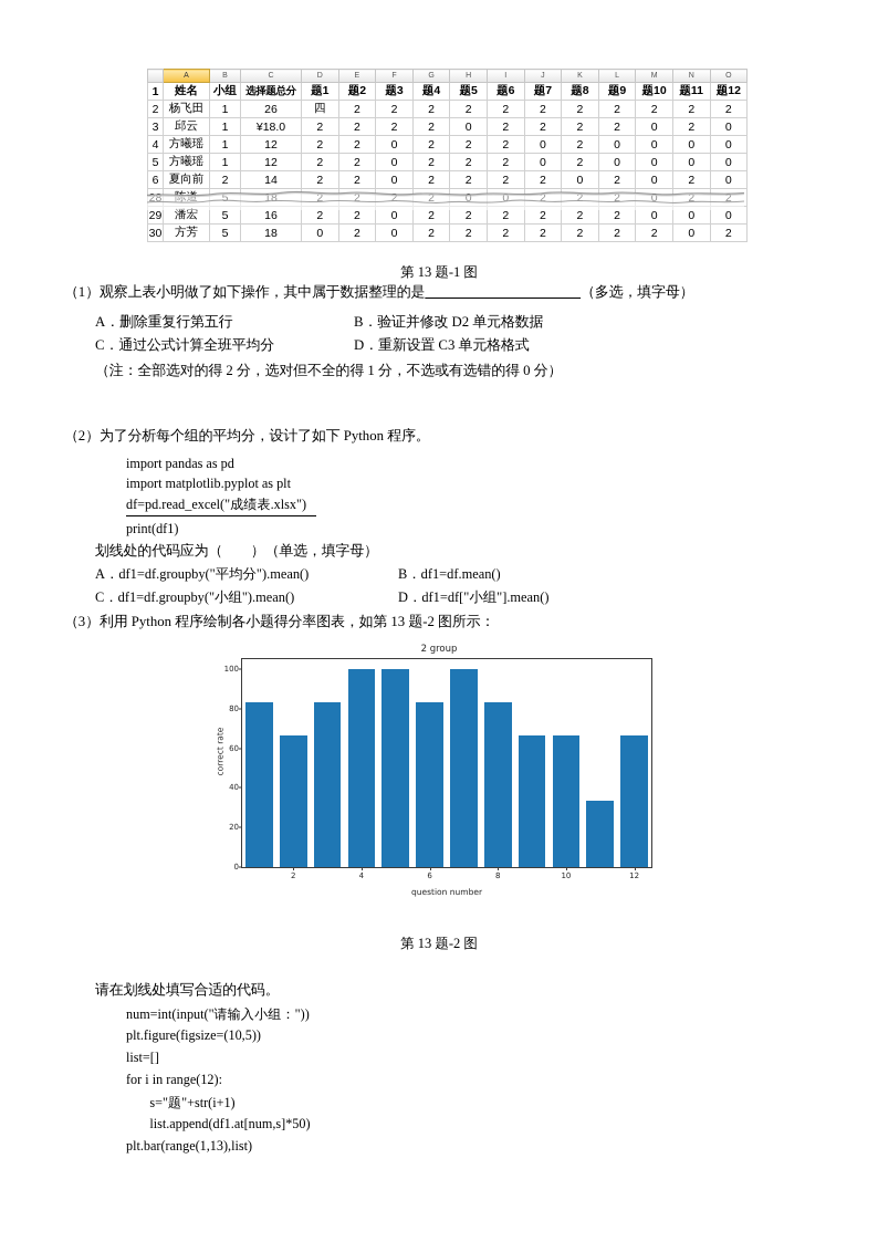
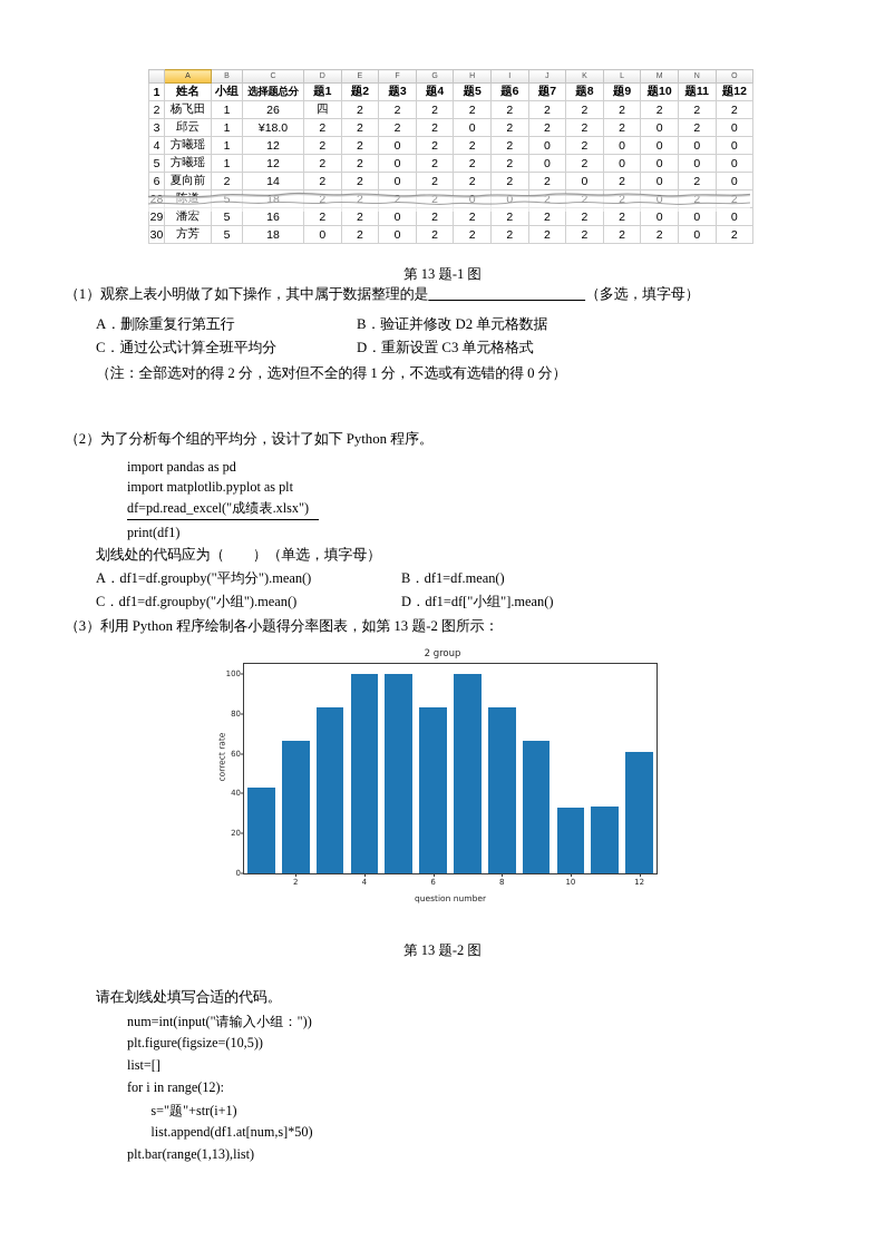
1: 83 -> 43
10: 67 -> 33
12: 67 -> 61
